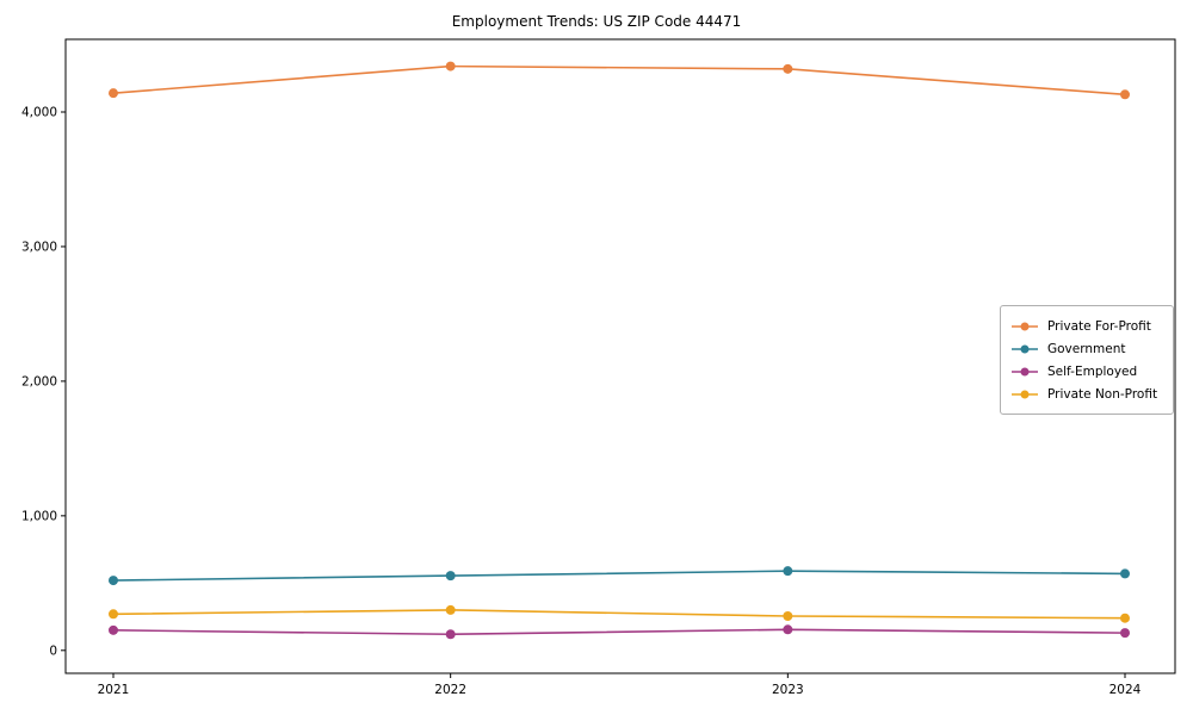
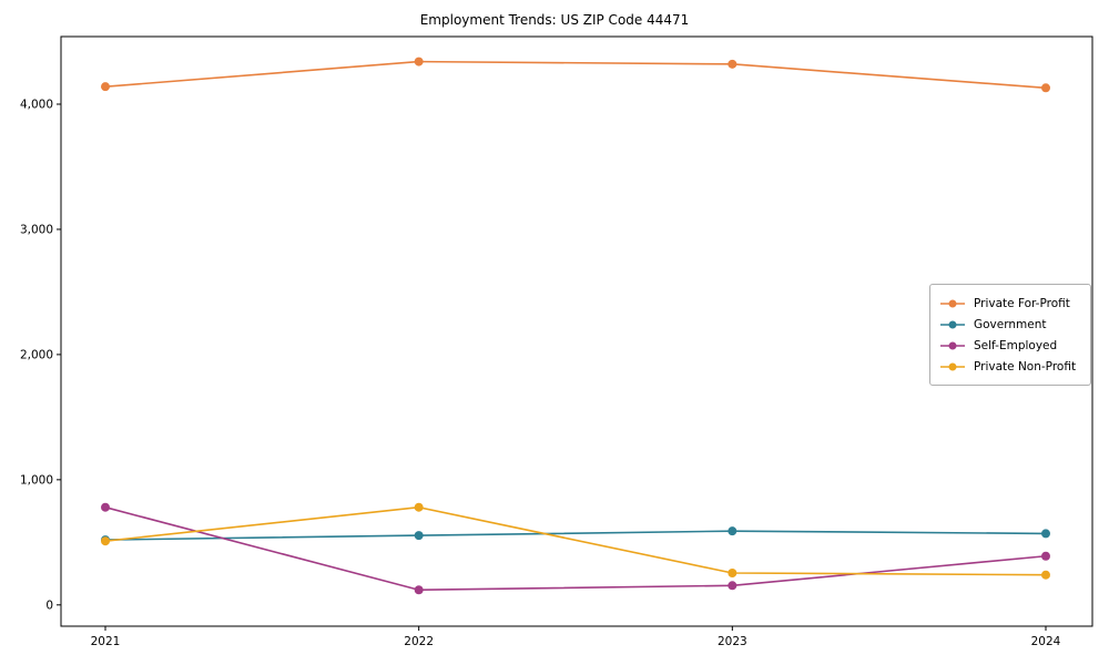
Self-Employed/2021: 150 -> 780
Private Non-Profit/2021: 270 -> 510
Private Non-Profit/2022: 300 -> 780
Self-Employed/2024: 130 -> 390
